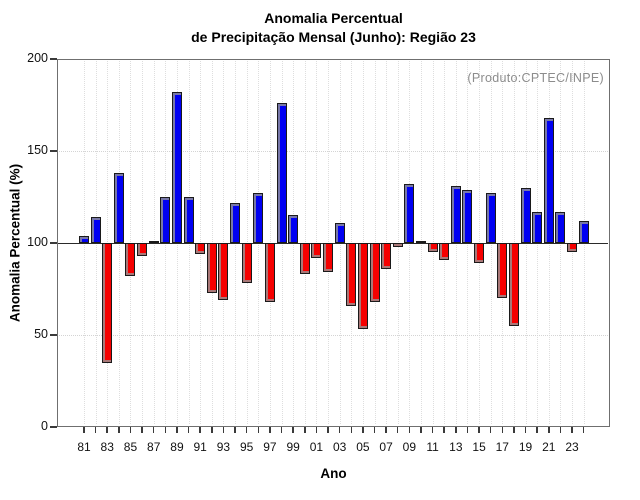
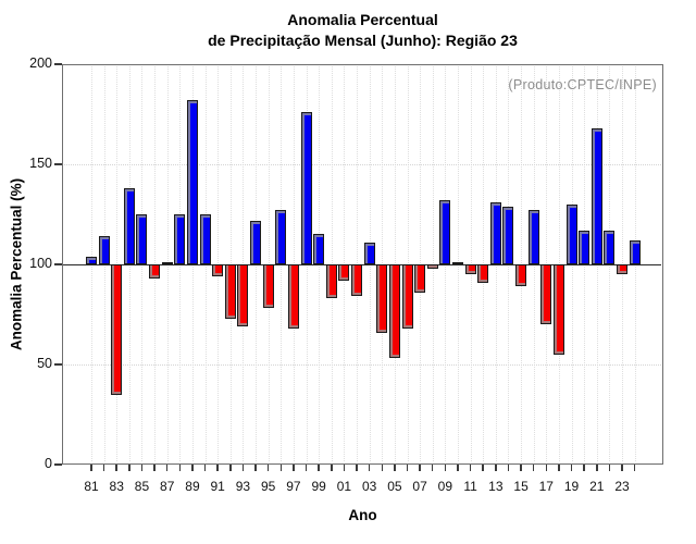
85: 82 -> 125
